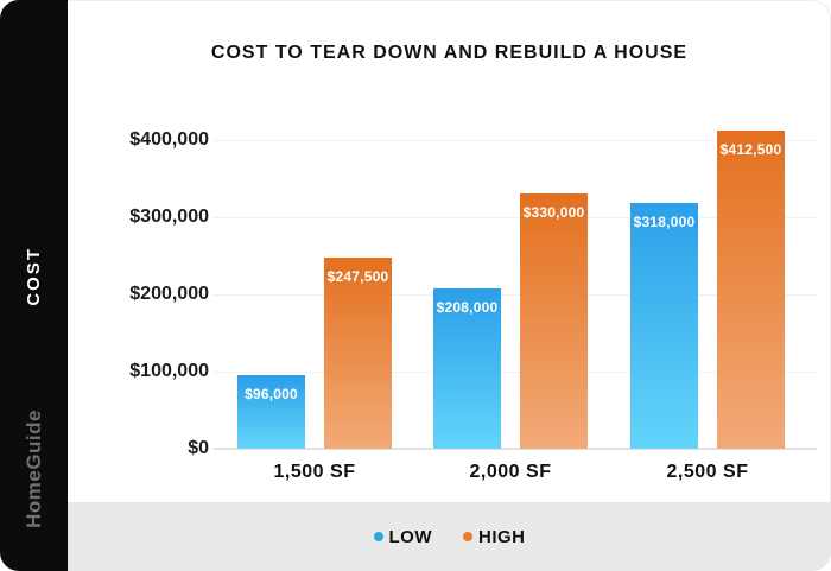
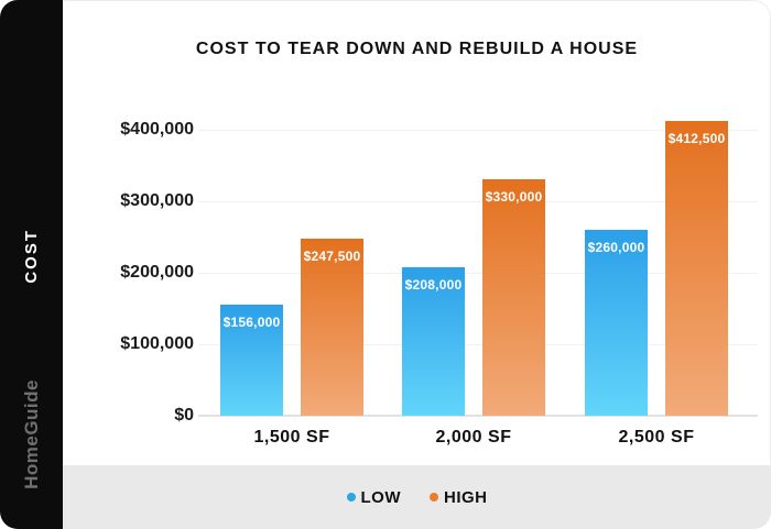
LOW/1,500 SF: $96,000 -> $156,000
LOW/2,500 SF: $318,000 -> $260,000
